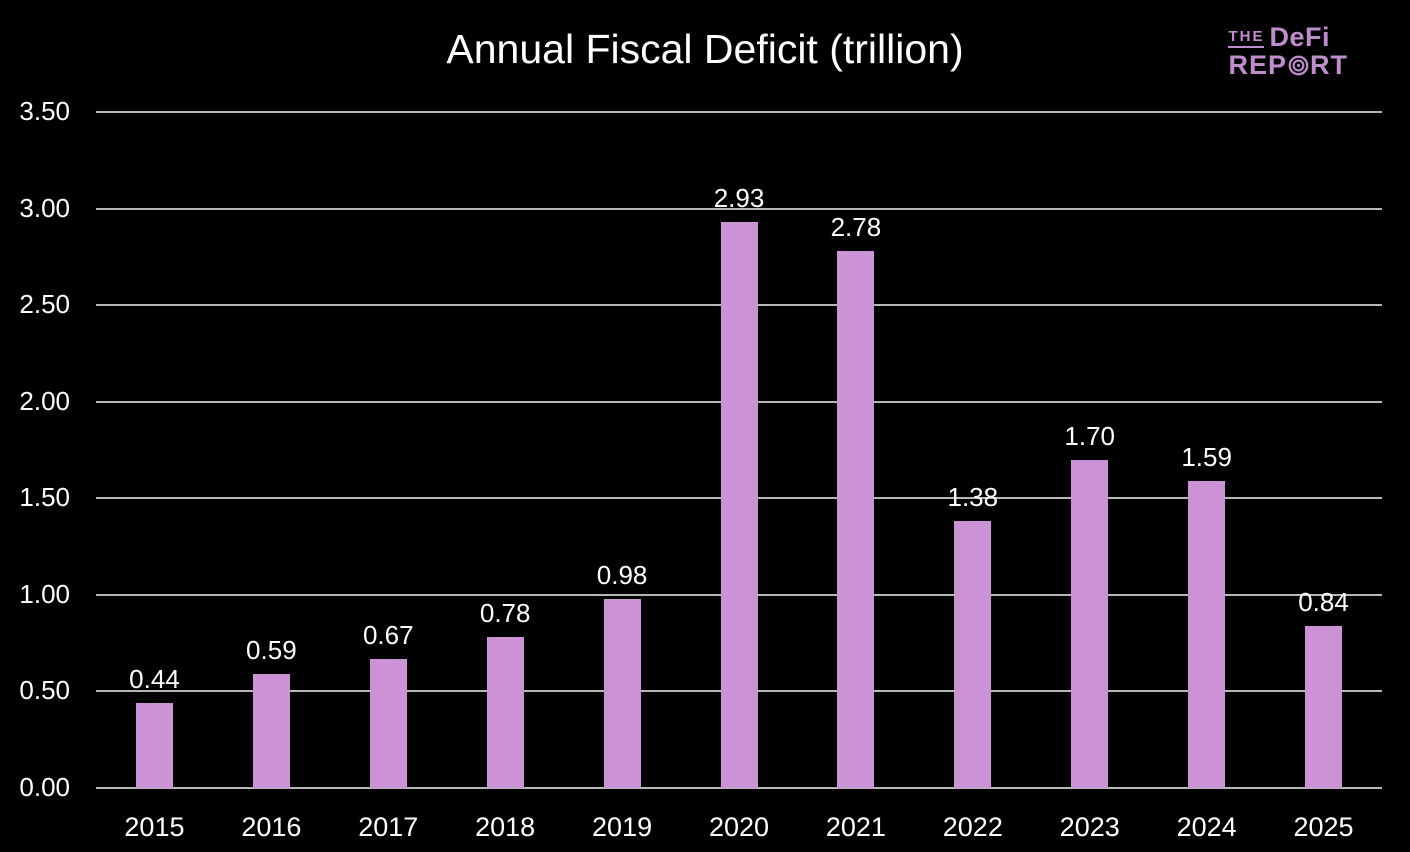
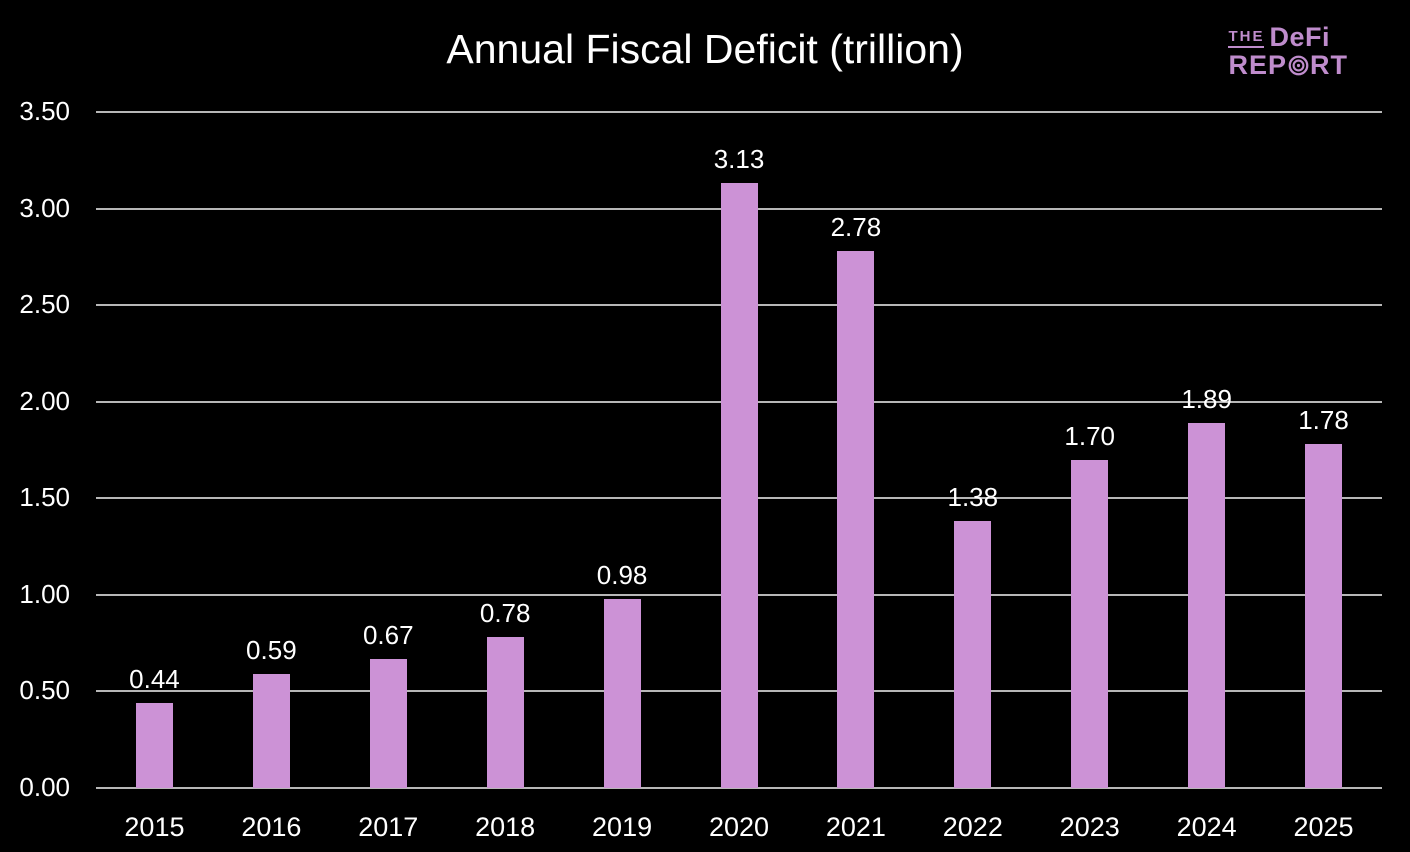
2020: 2.93 -> 3.13
2024: 1.59 -> 1.89
2025: 0.84 -> 1.78
